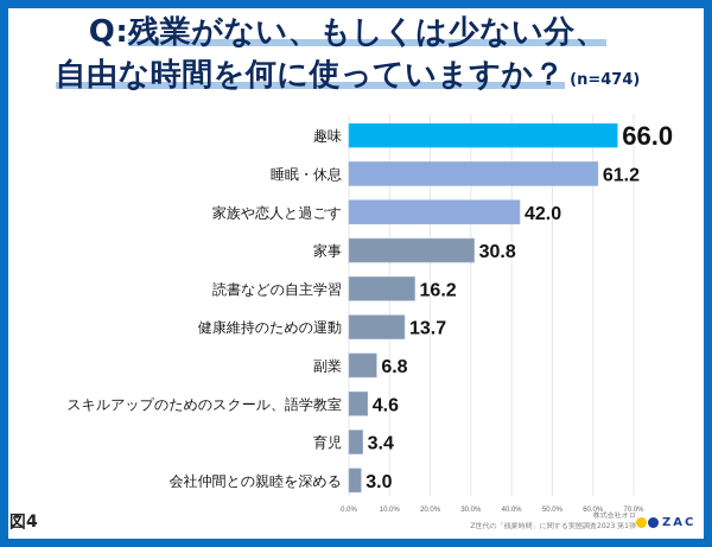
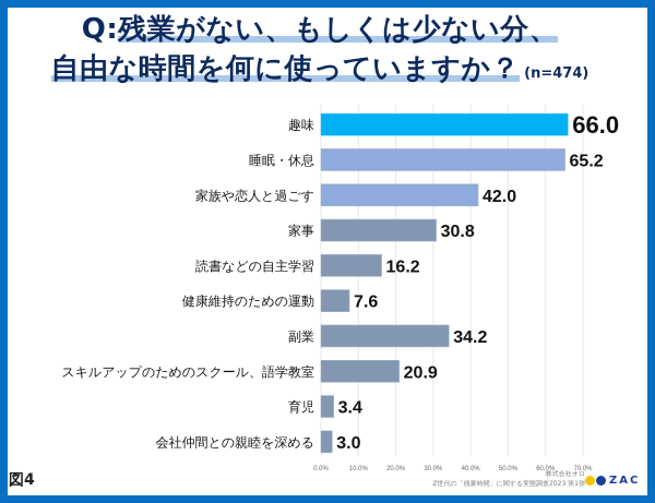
睡眠・休息: 61.2 -> 65.2
健康維持のための運動: 13.7 -> 7.6
副業: 6.8 -> 34.2
スキルアップのためのスクール、語学教室: 4.6 -> 20.9
